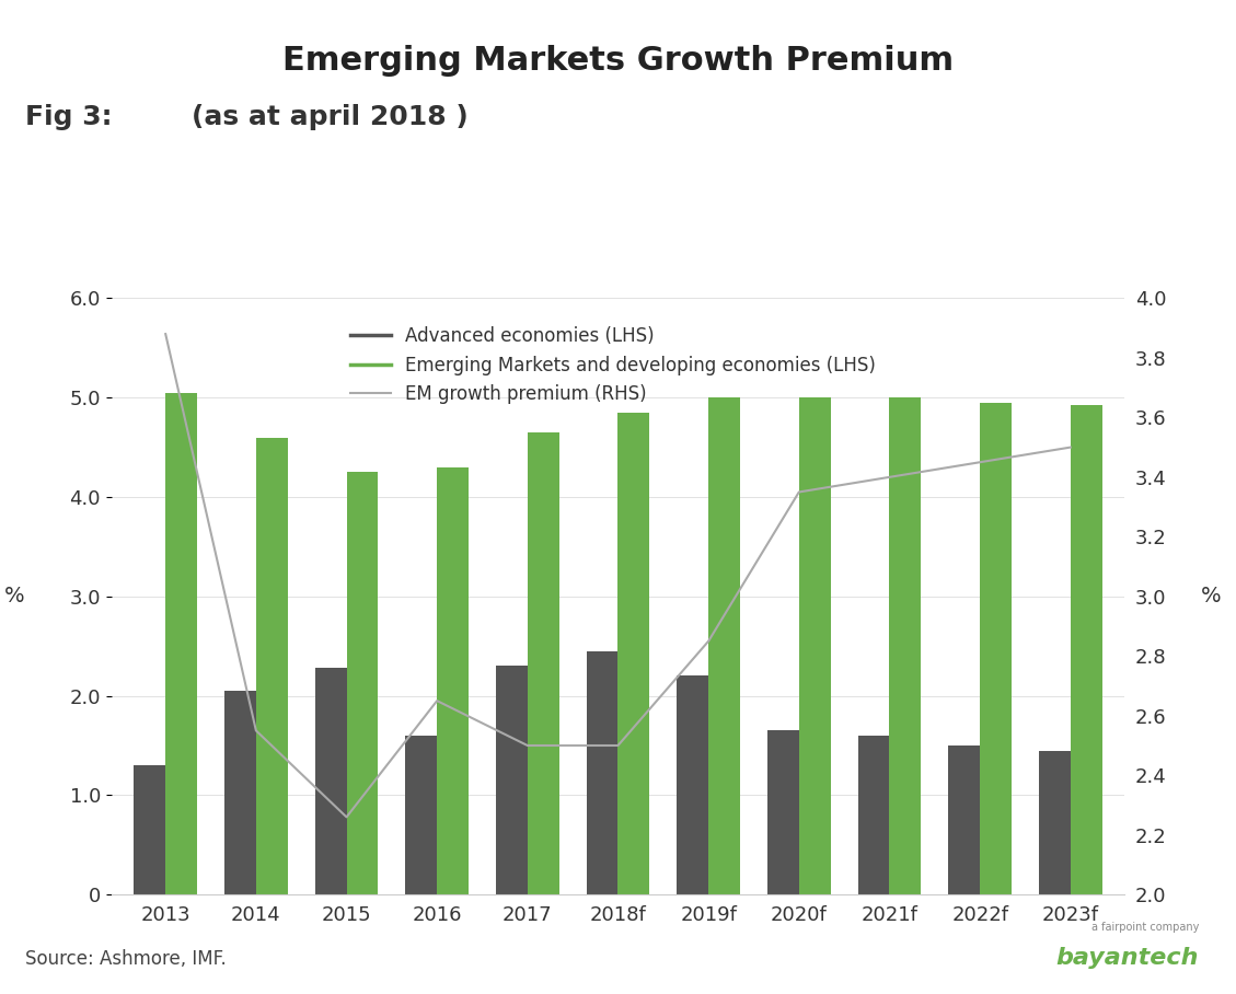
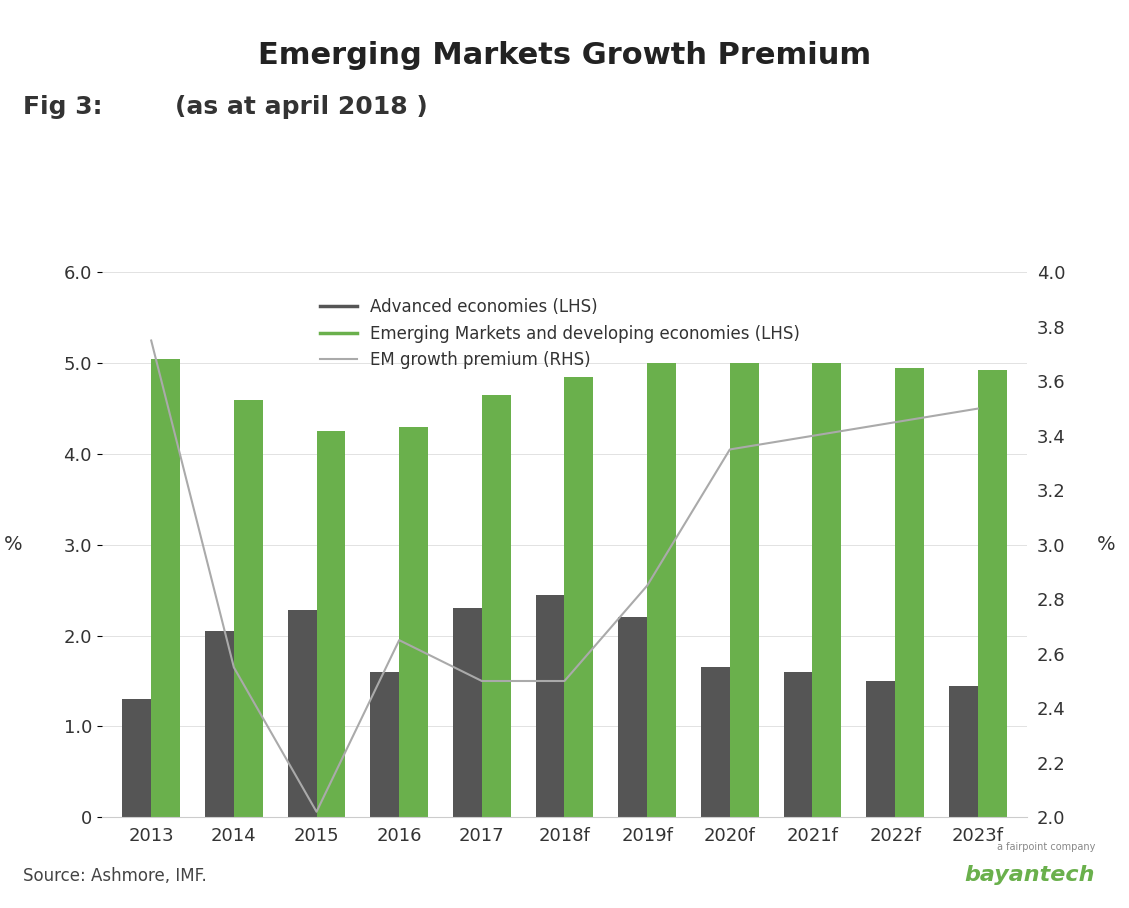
EM growth premium (RHS)/2013: 3.88 -> 3.75
EM growth premium (RHS)/2015: 2.26 -> 2.02
